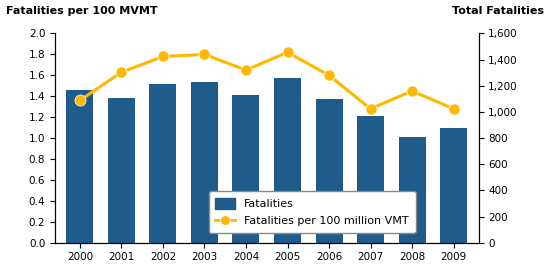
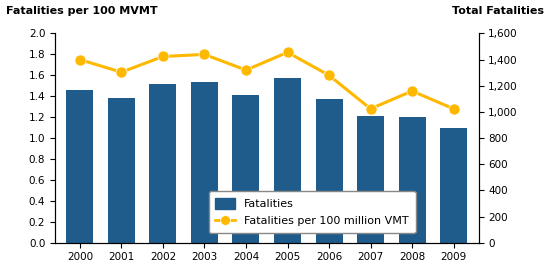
Fatalities per 100 million VMT/2000: 1.36 -> 1.75
Fatalities/2008: 810 -> 960
